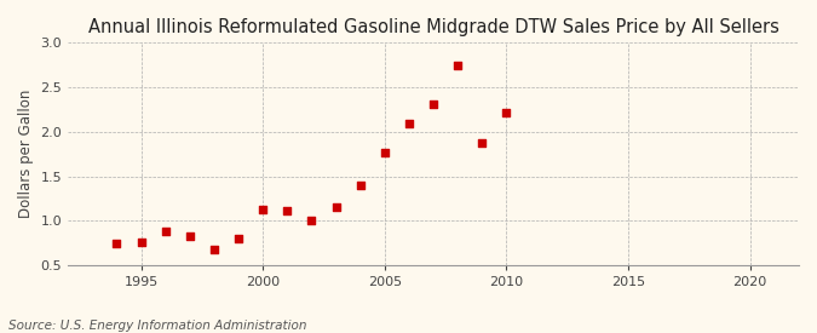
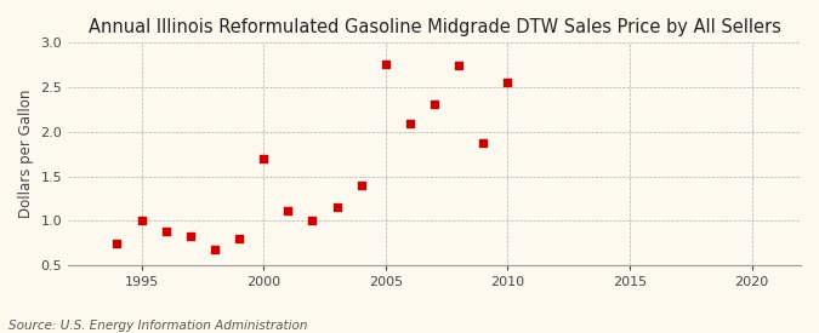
1995: 0.76 -> 1.00
2000: 1.13 -> 1.70
2005: 1.77 -> 2.76
2010: 2.22 -> 2.56
